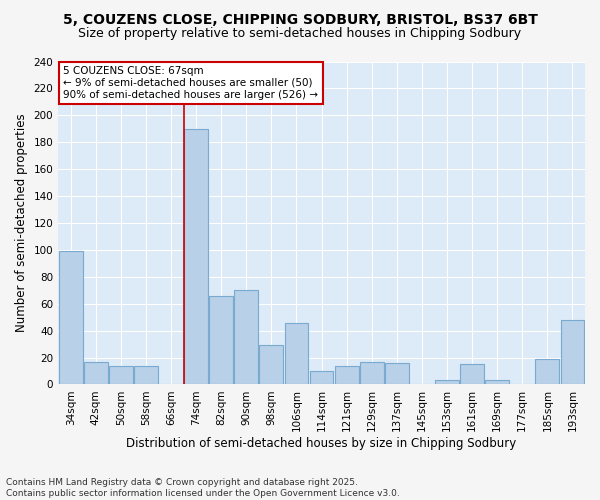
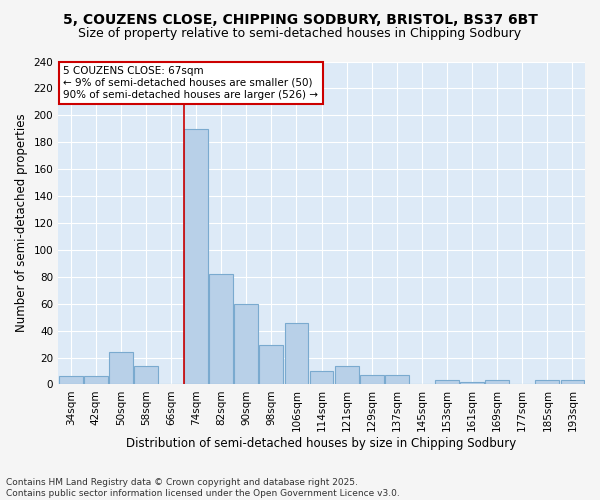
34sqm: 99 -> 6
42sqm: 17 -> 6
50sqm: 14 -> 24
82sqm: 66 -> 82
90sqm: 70 -> 60
129sqm: 17 -> 7
137sqm: 16 -> 7
161sqm: 15 -> 2
185sqm: 19 -> 3
193sqm: 48 -> 3
